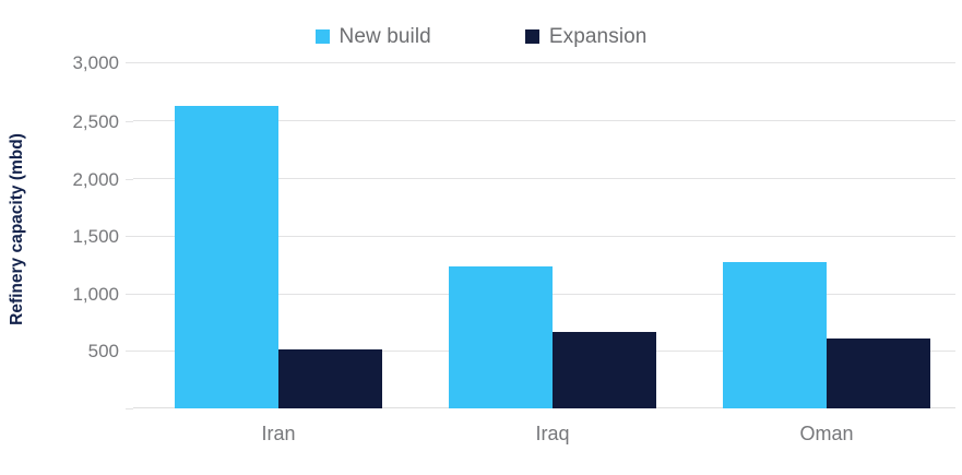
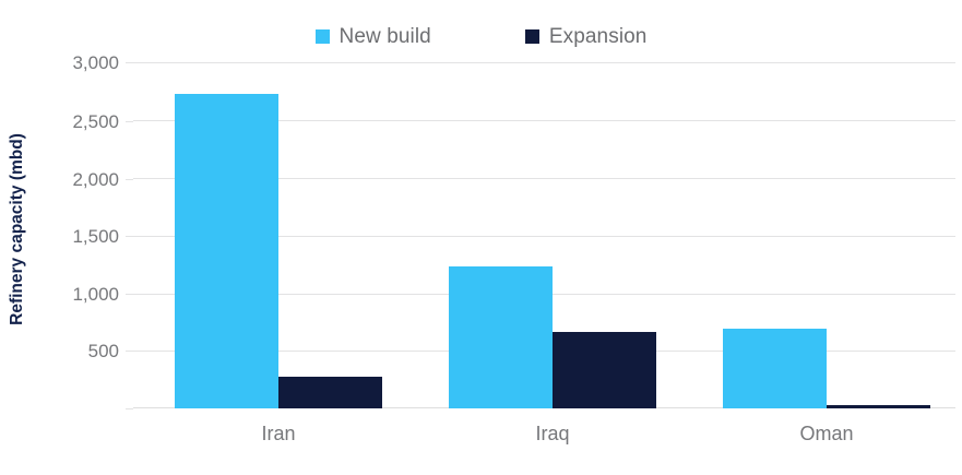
New build/Iran: 2620 -> 2730
Expansion/Iran: 510 -> 280
New build/Oman: 1270 -> 690
Expansion/Oman: 610 -> 30
